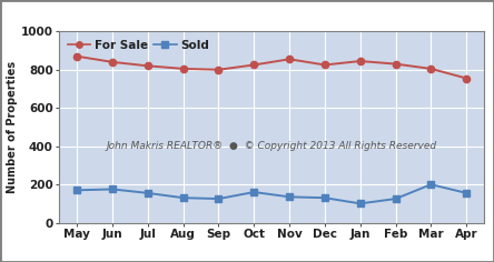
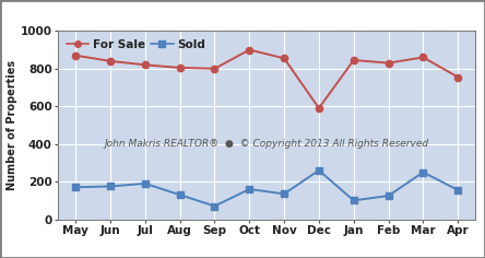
Sold/Jul: 160 -> 190
Sold/Sep: 120 -> 70
For Sale/Oct: 820 -> 900
For Sale/Dec: 820 -> 590
Sold/Dec: 130 -> 260
For Sale/Mar: 800 -> 860
Sold/Mar: 200 -> 250
